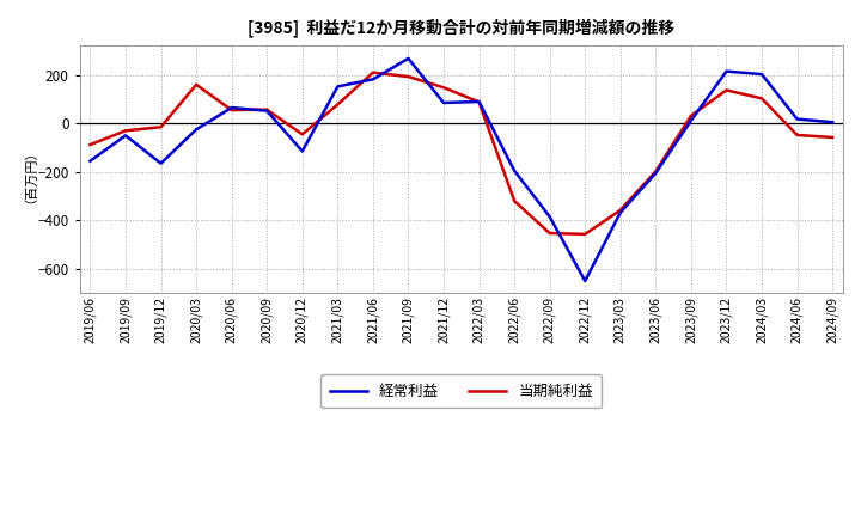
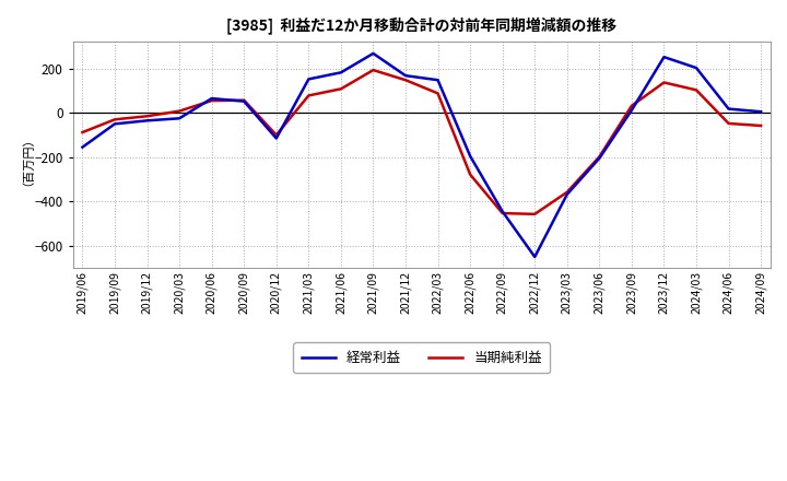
経常利益/2019/12: -165 -> -35
当期純利益/2020/03: 160 -> 8
当期純利益/2020/12: -45 -> -100
当期純利益/2021/06: 210 -> 108
経常利益/2021/12: 85 -> 168
経常利益/2022/03: 90 -> 148
当期純利益/2022/06: -320 -> -278
経常利益/2022/09: -385 -> -445
経常利益/2023/12: 215 -> 252
